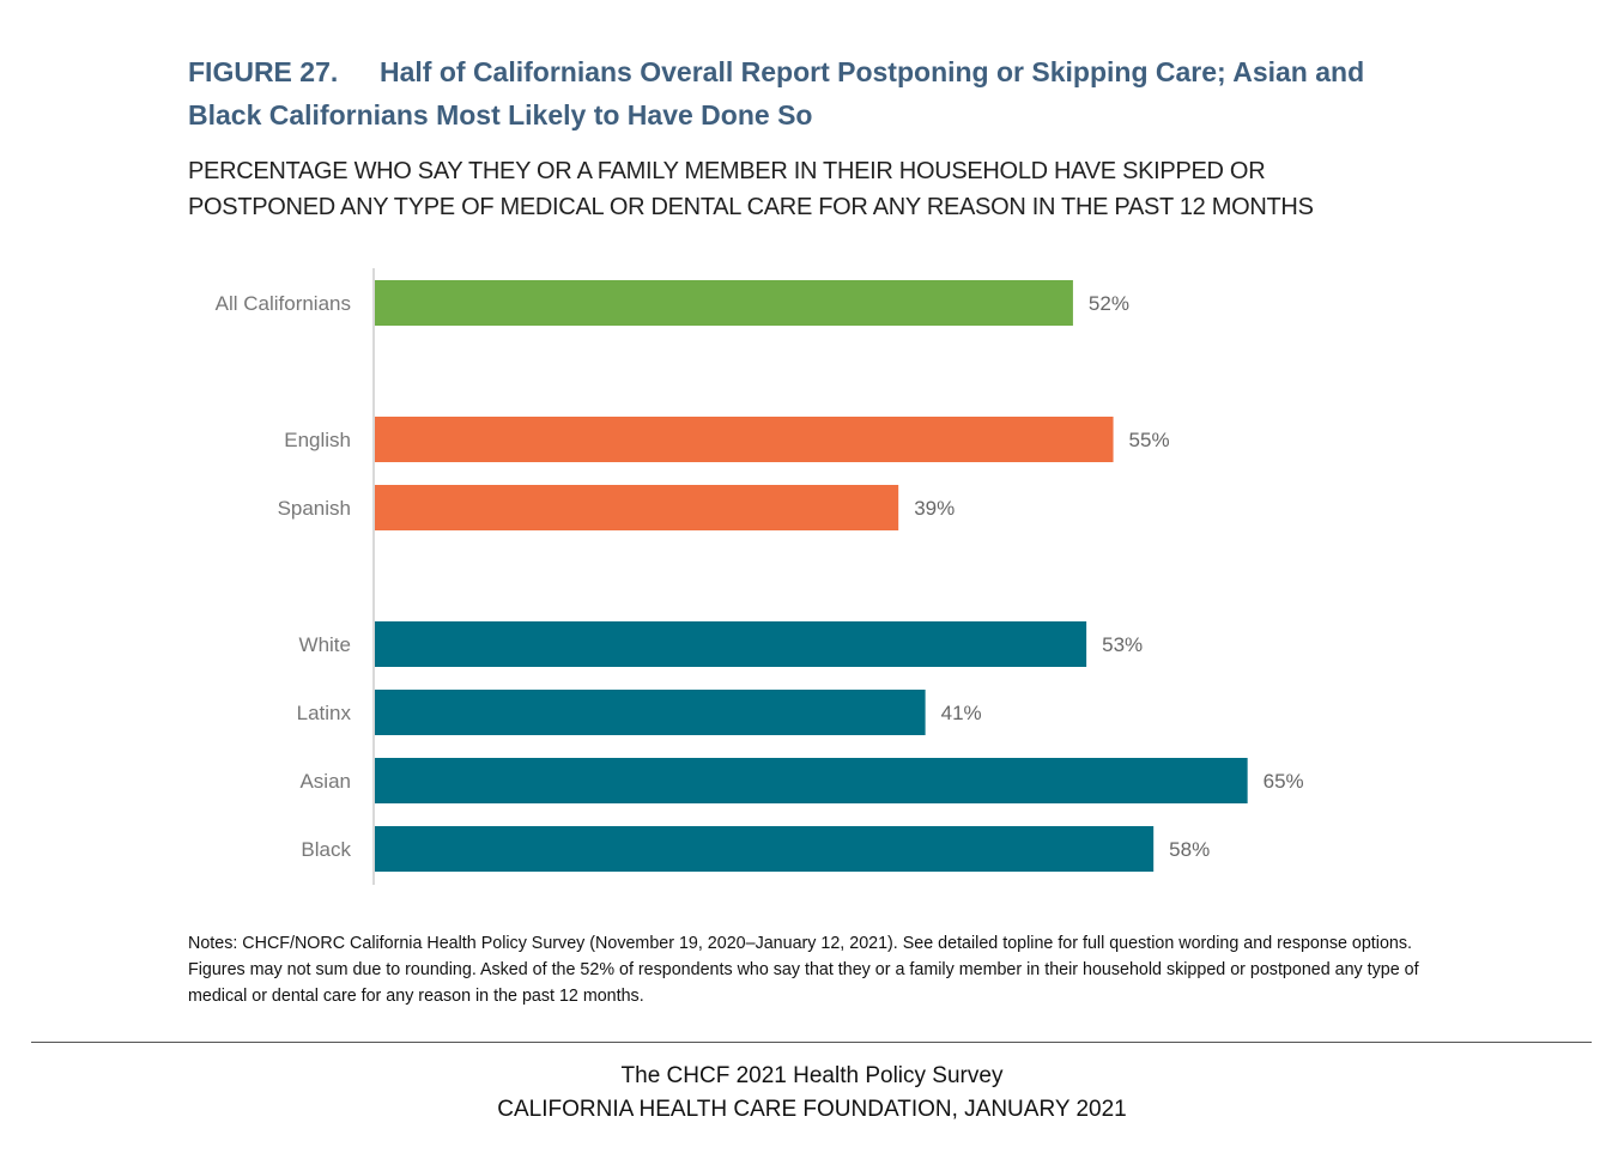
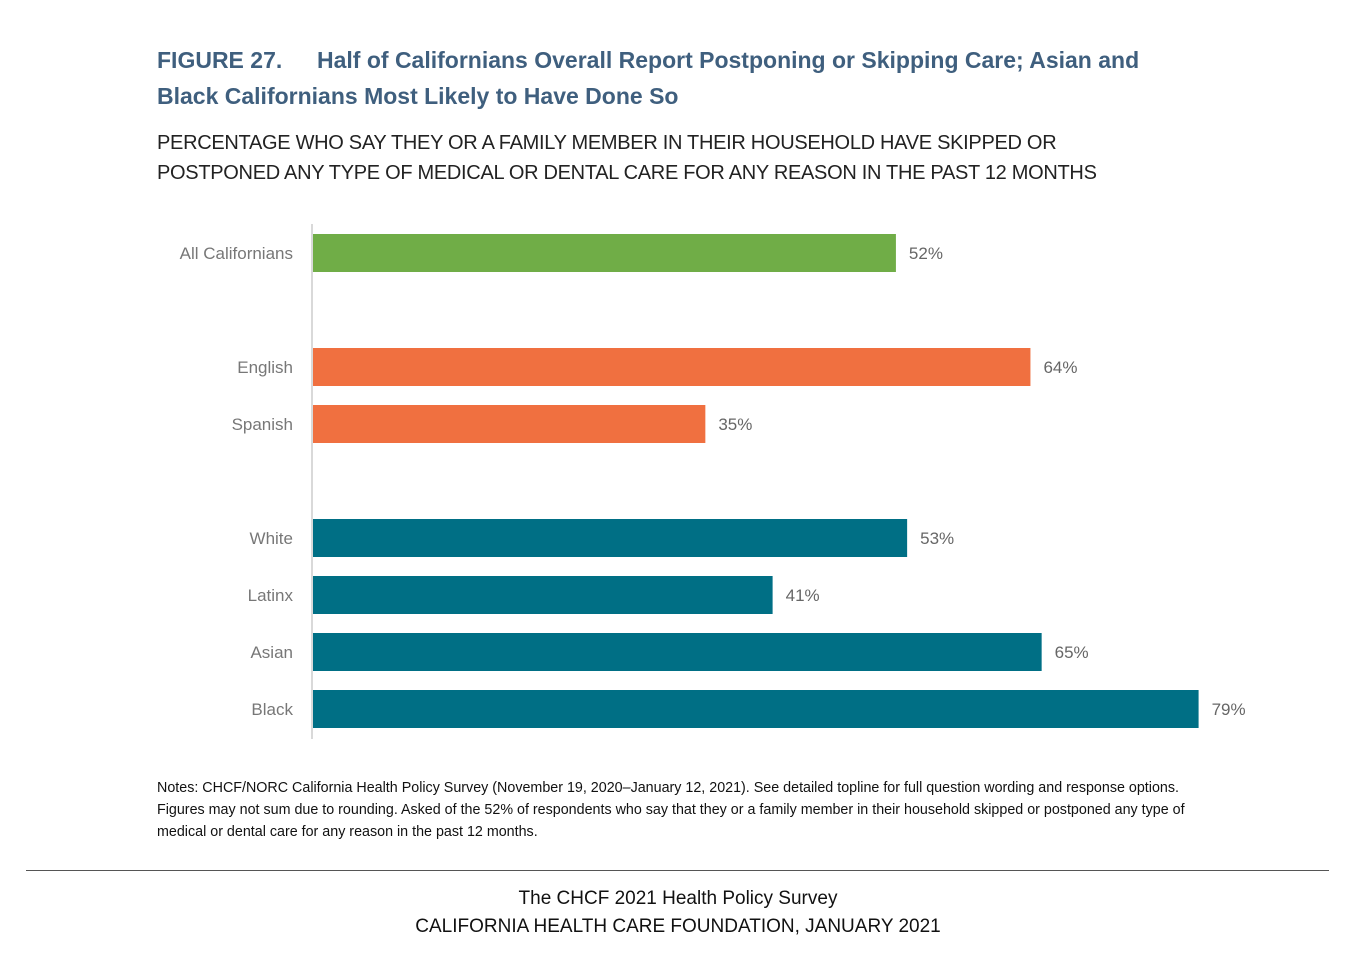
English: 55% -> 64%
Spanish: 39% -> 35%
Black: 58% -> 79%
